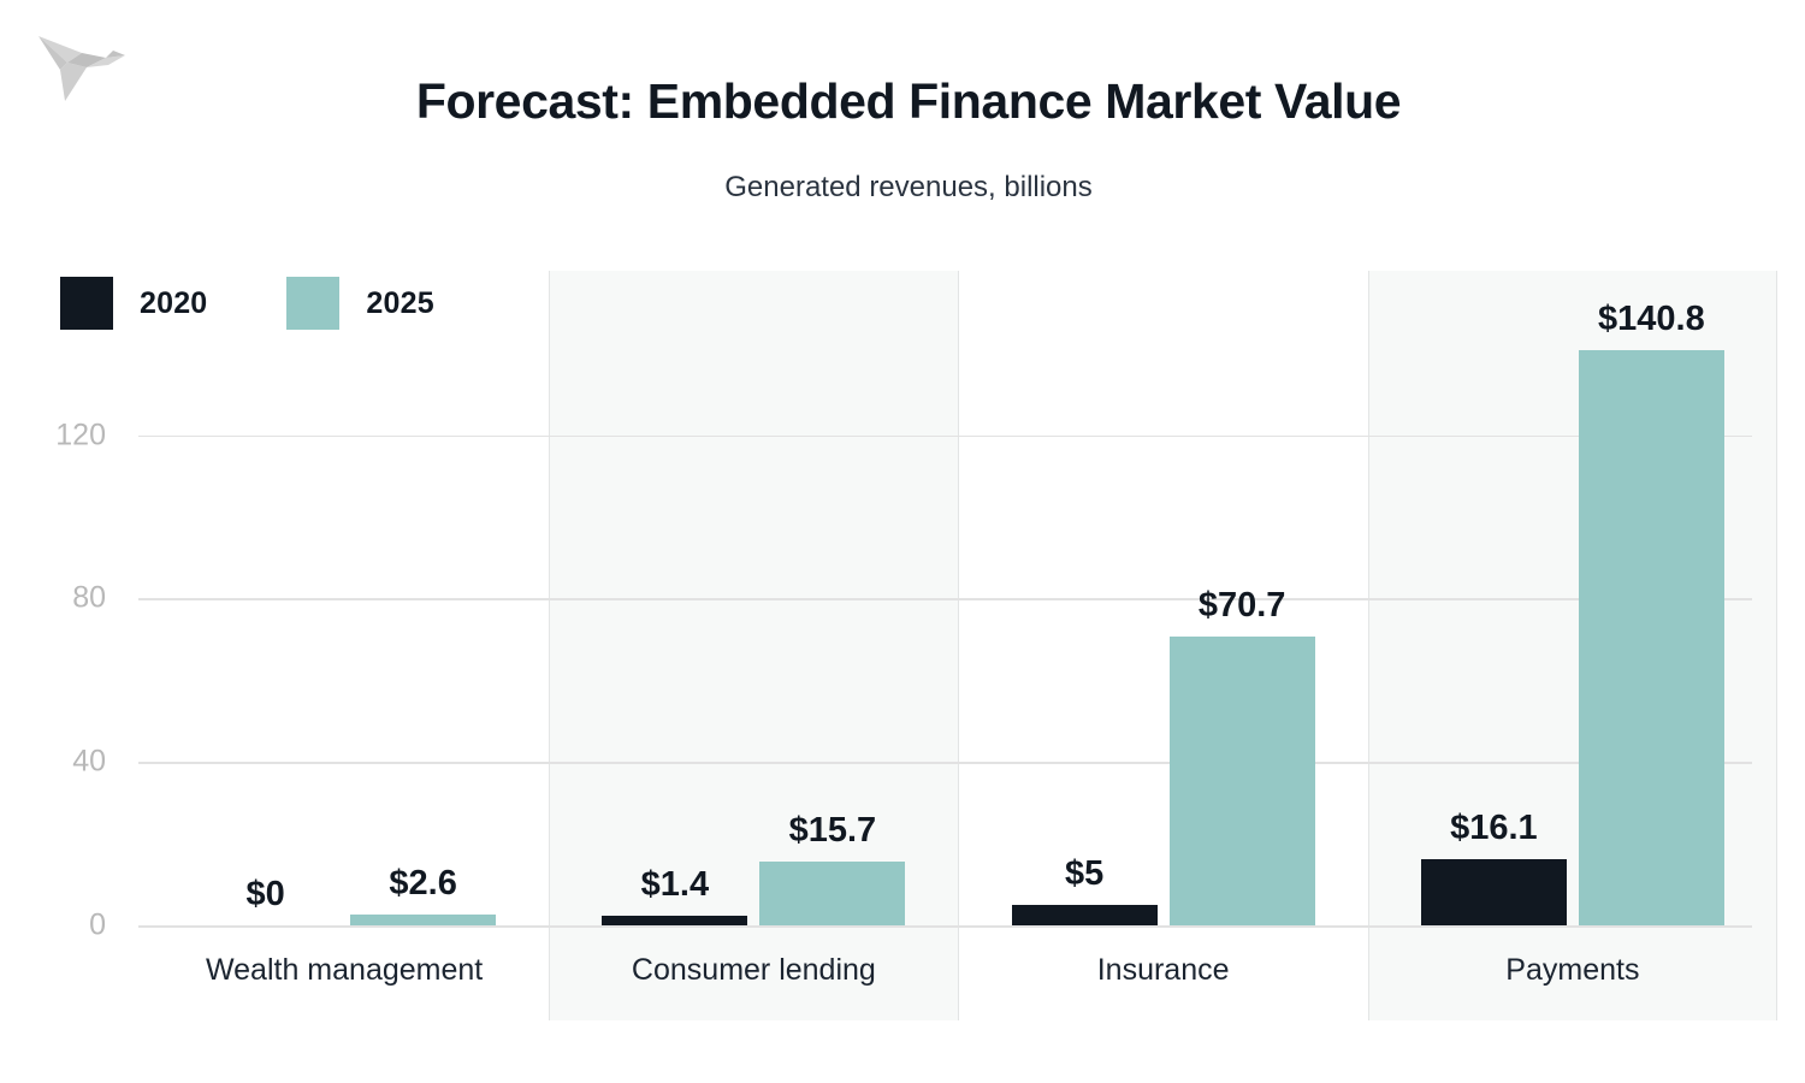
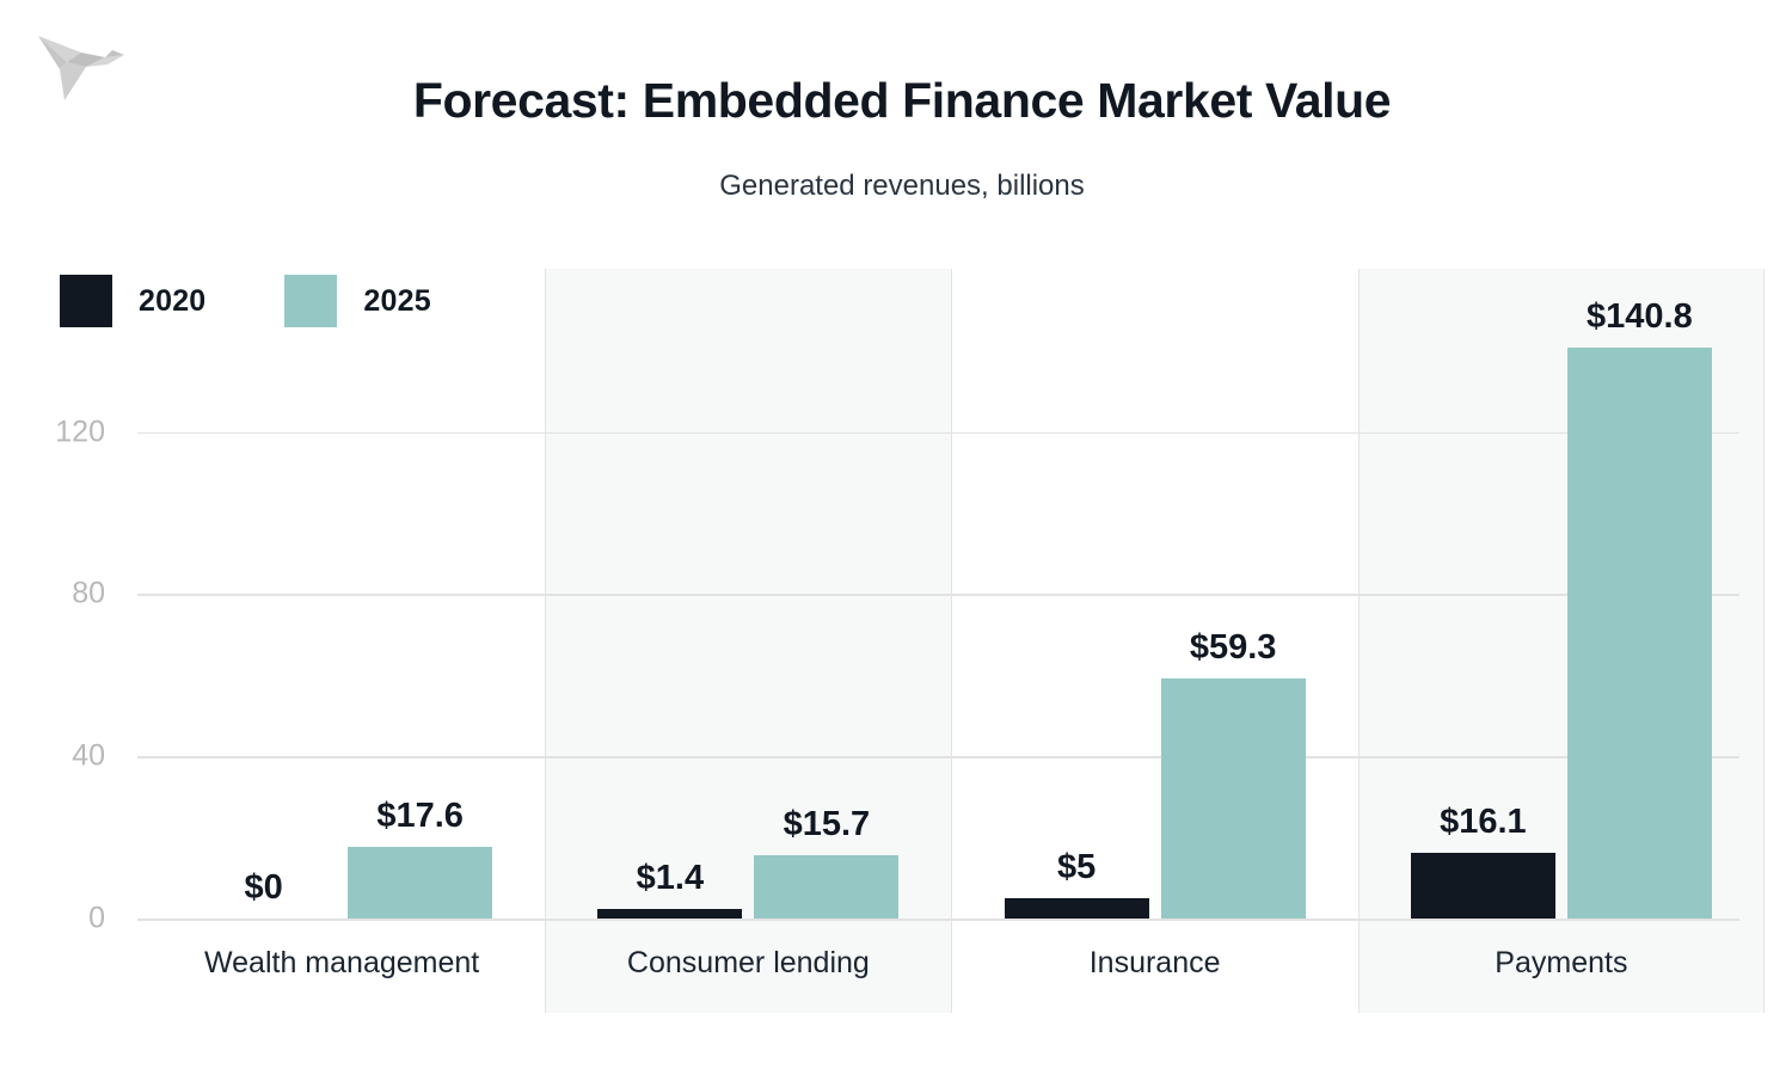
2025/Wealth management: $2.6 -> $17.6
2025/Insurance: $70.7 -> $59.3
